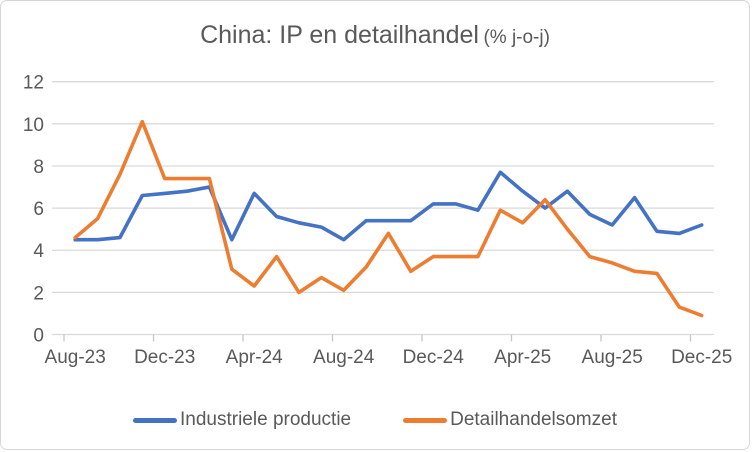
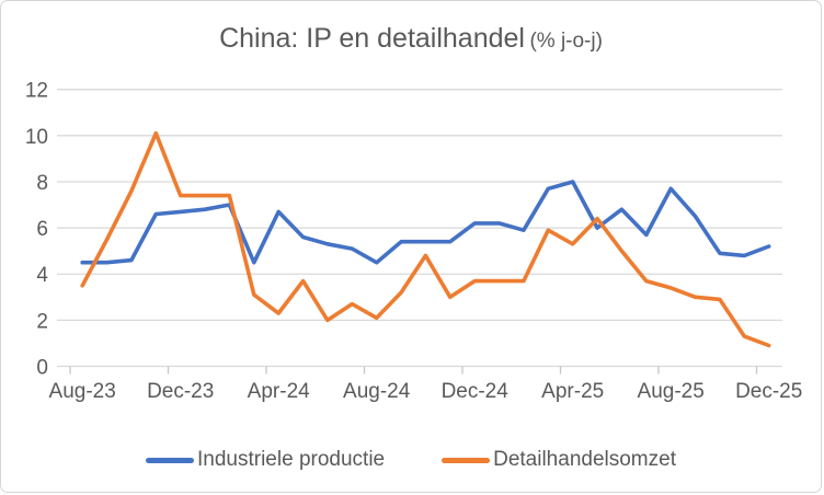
Detailhandelsomzet/Aug-23: 4.6 -> 3.5
Industriele productie/Apr-25: 6.8 -> 8.0
Industriele productie/Aug-25: 5.2 -> 7.7
